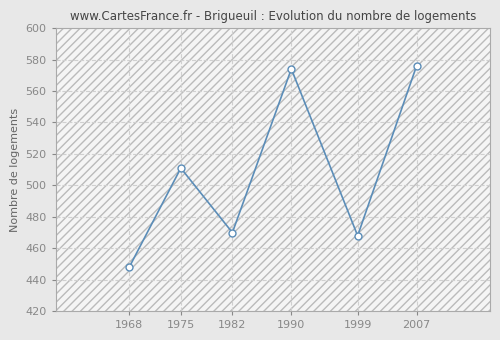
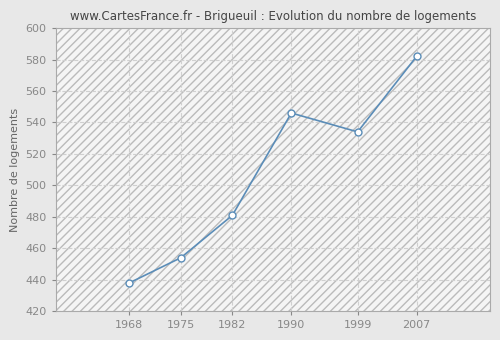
1968: 448 -> 438
1975: 511 -> 454
1982: 470 -> 481
1990: 574 -> 546
1999: 468 -> 534
2007: 576 -> 582
